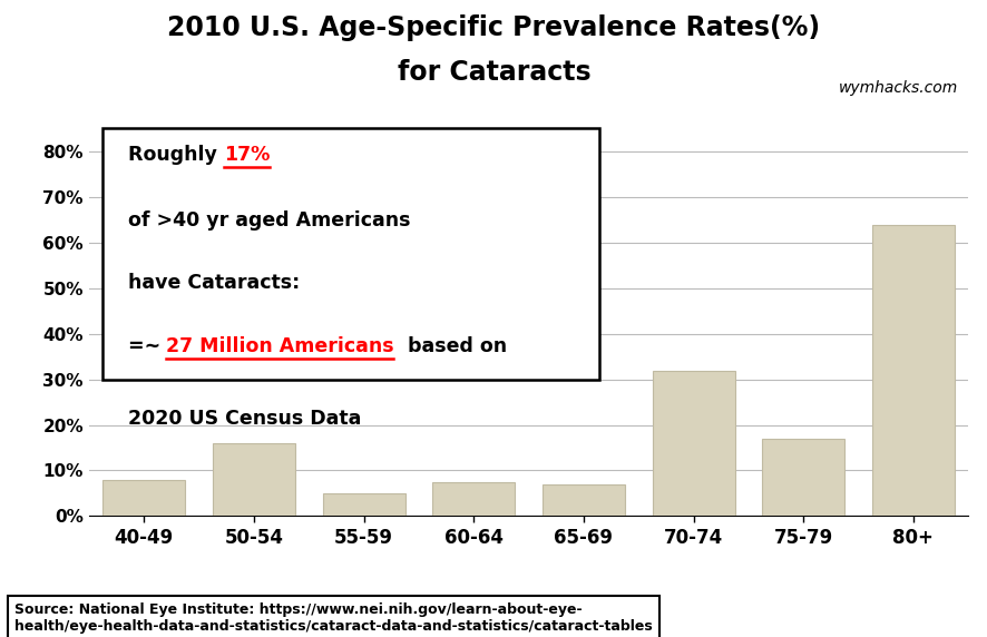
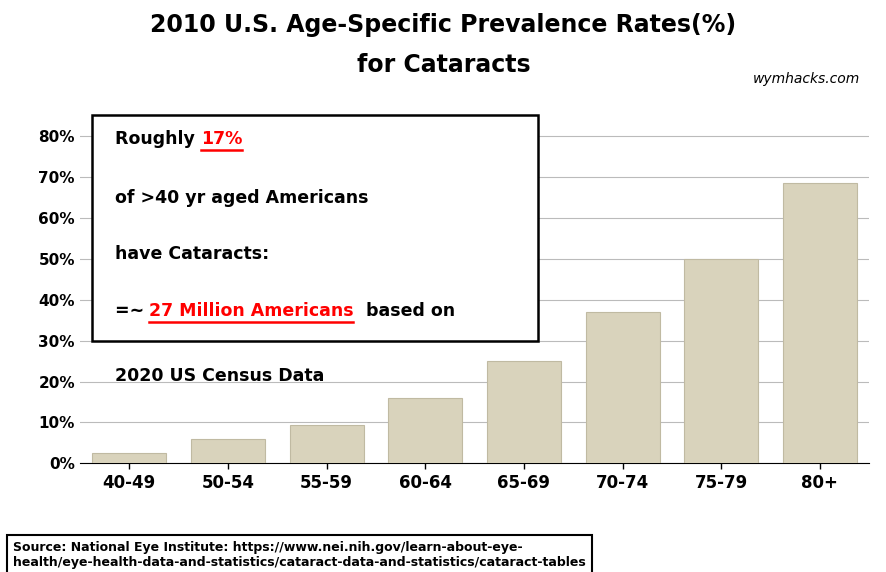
40-49: 8.0% -> 2.5%
50-54: 16.0% -> 6.0%
55-59: 5.0% -> 9.5%
60-64: 7.5% -> 16.0%
65-69: 7.0% -> 25.0%
70-74: 32.0% -> 37.0%
75-79: 17.0% -> 50.0%
80+: 64.0% -> 68.5%
